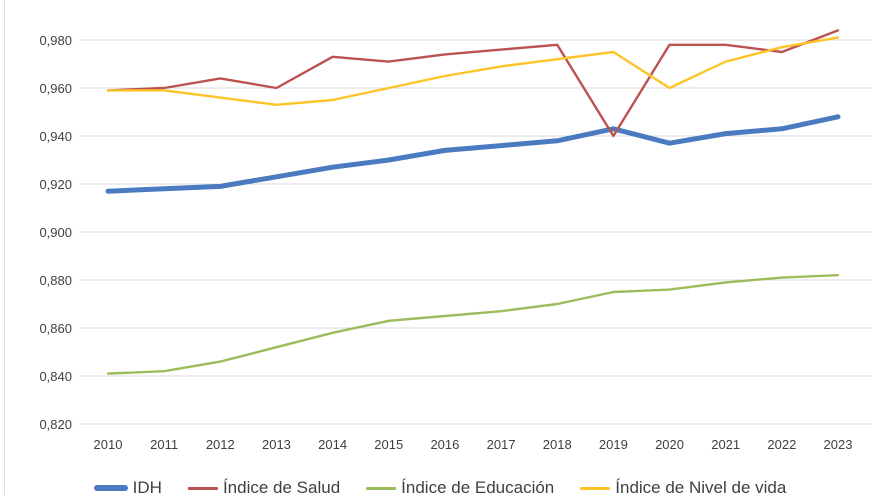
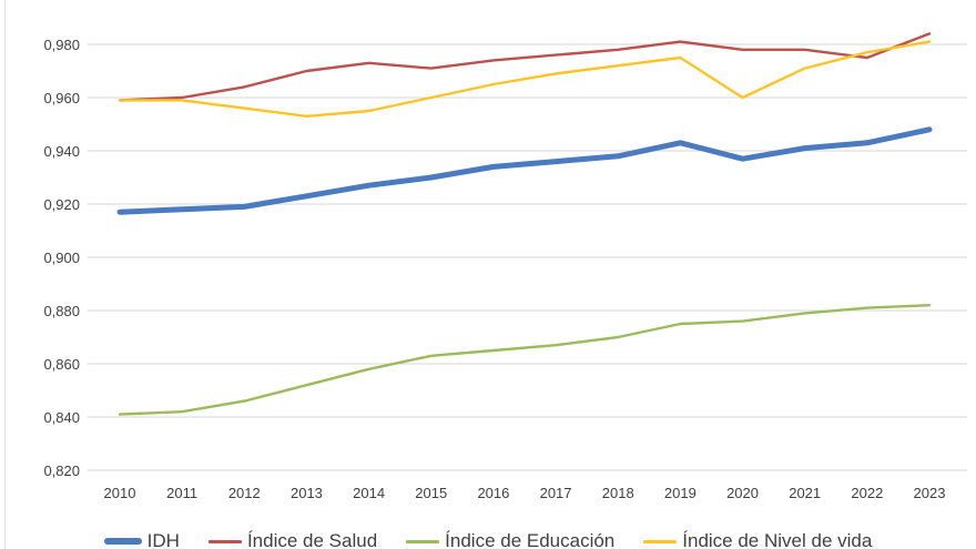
Índice de Salud/2013: 0,96 -> 0,97
Índice de Salud/2019: 0,94 -> 0,98
